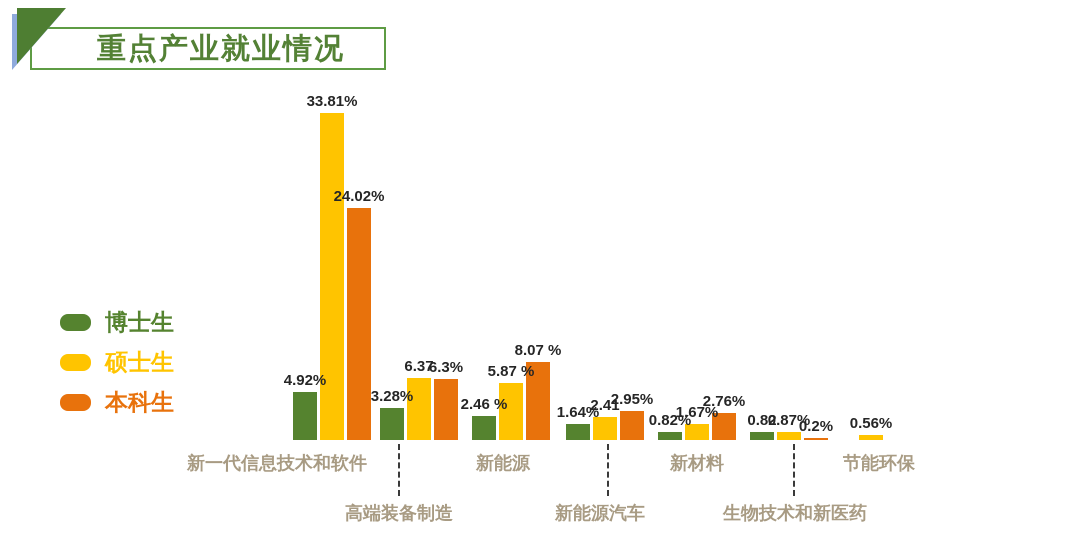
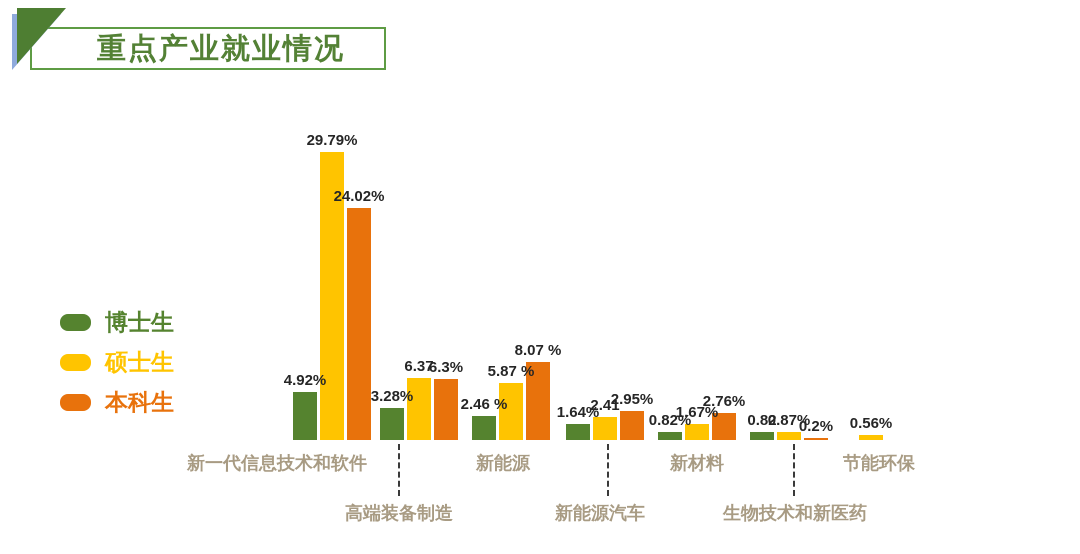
硕士生/新一代信息技术和软件: 33.81% -> 29.79%
